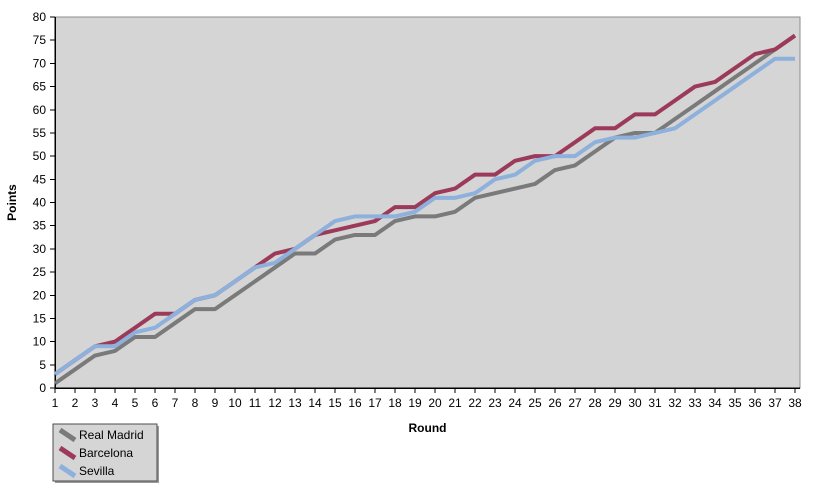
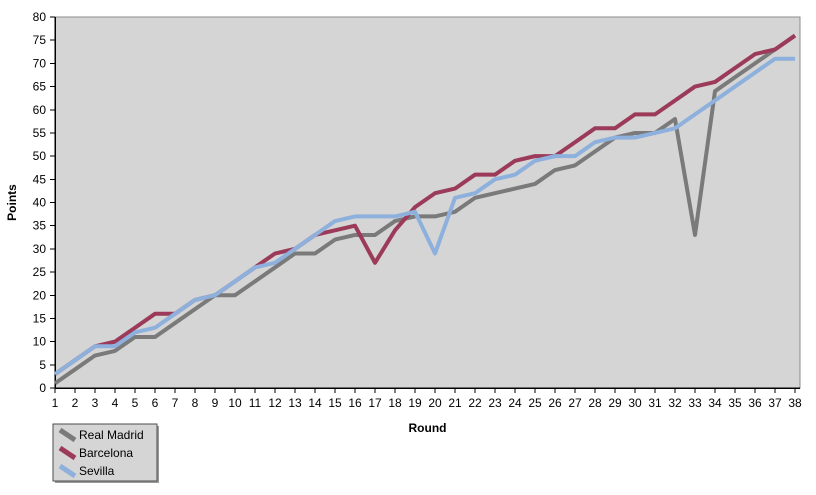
Real Madrid/9: 17 -> 20
Barcelona/17: 36 -> 27
Barcelona/18: 39 -> 34
Sevilla/20: 41 -> 29
Real Madrid/33: 61 -> 33
